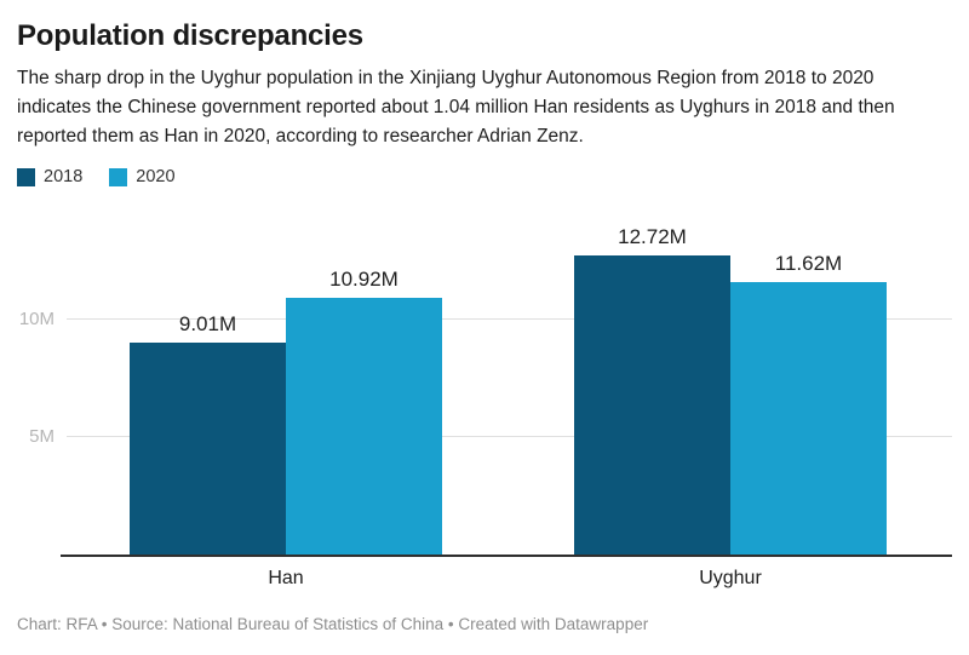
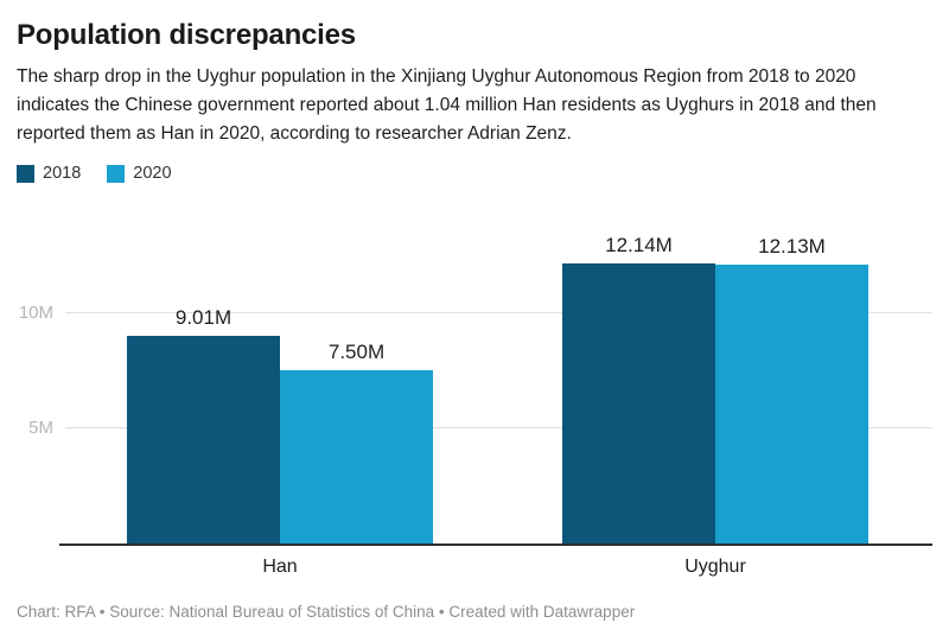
2020/Han: 10.92M -> 7.50M
2018/Uyghur: 12.72M -> 12.14M
2020/Uyghur: 11.62M -> 12.13M
